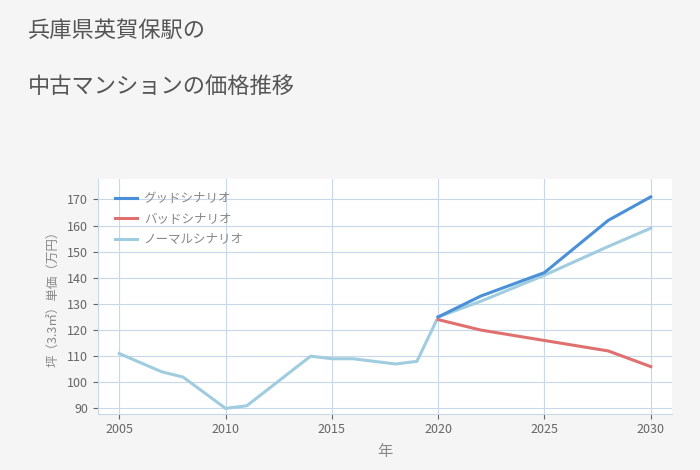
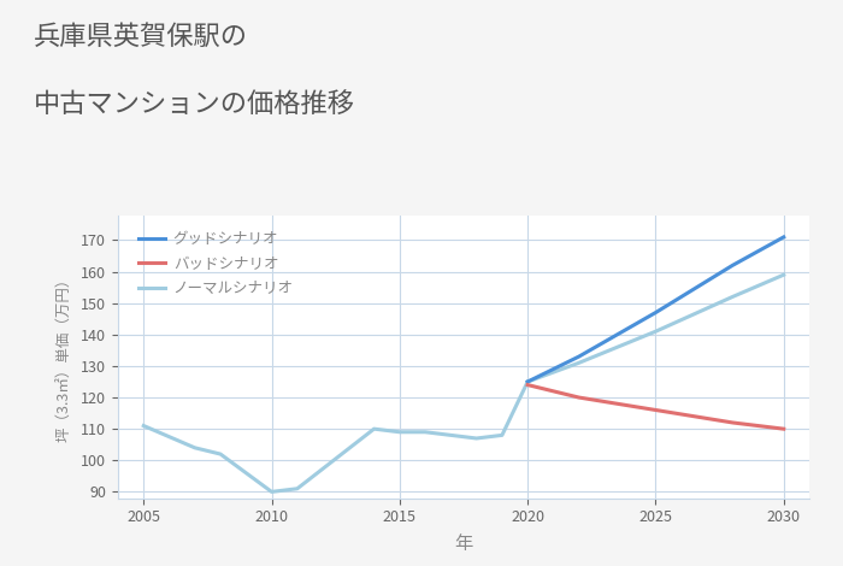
グッドシナリオ/2025: 142 -> 147
バッドシナリオ/2030: 106 -> 110
